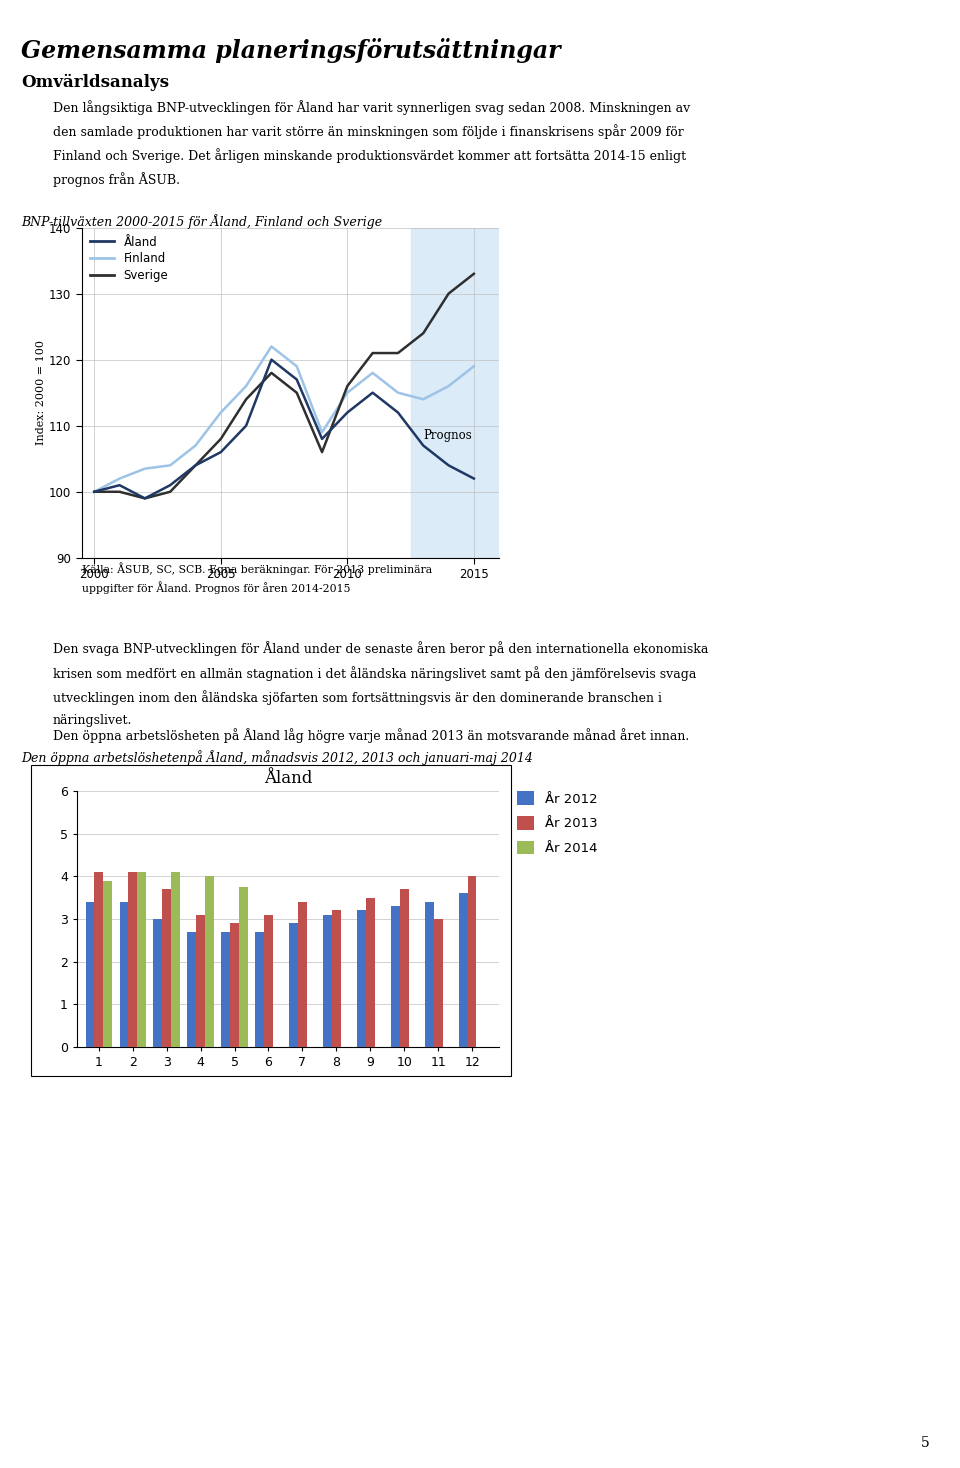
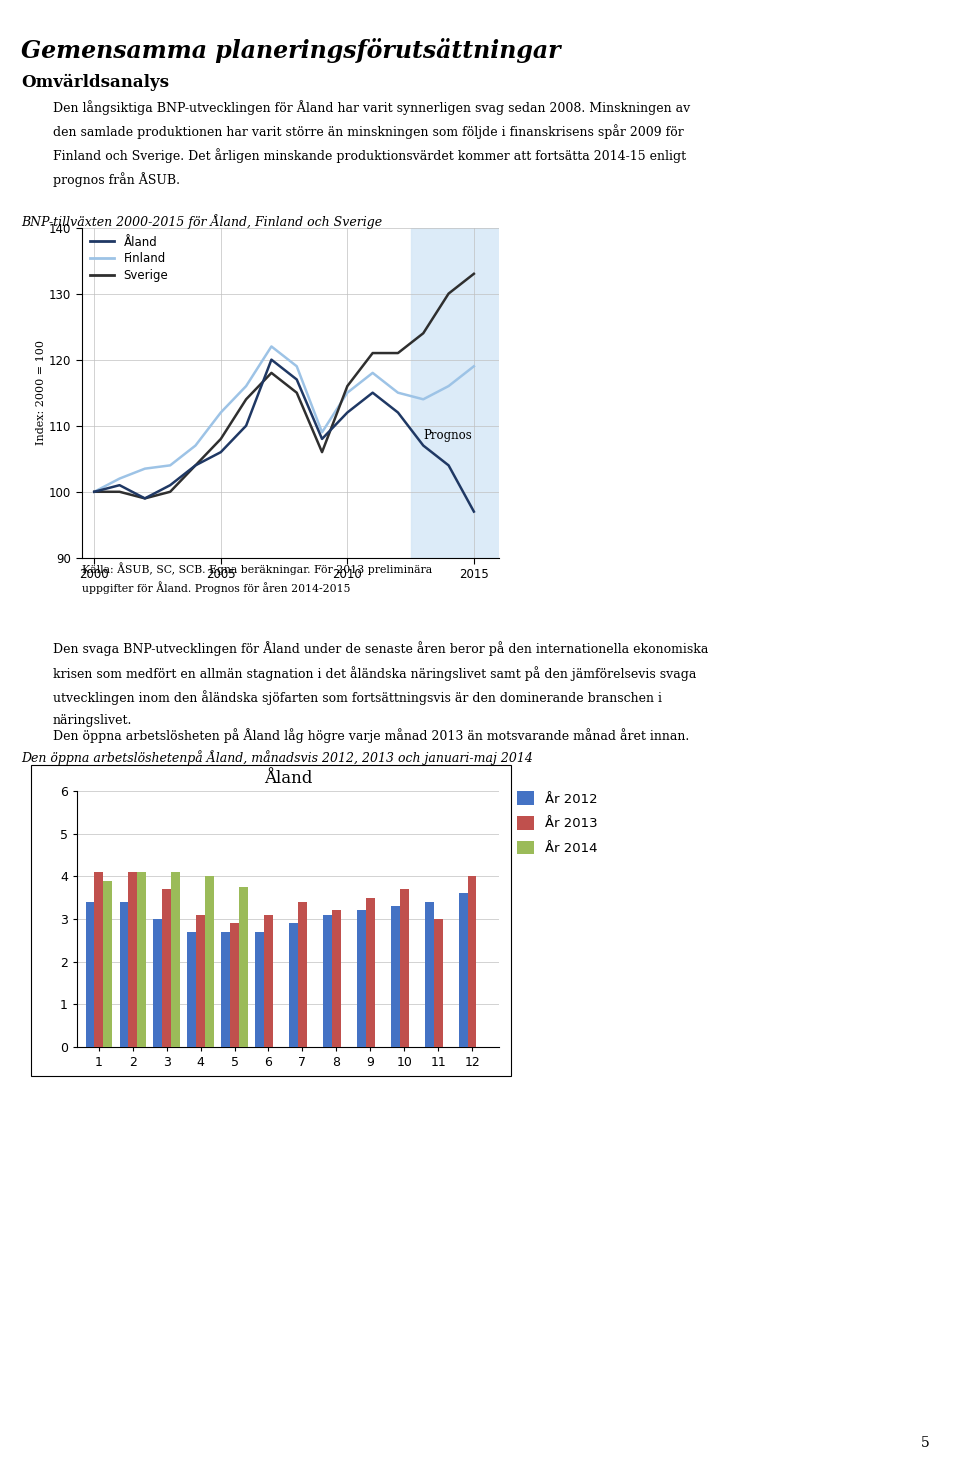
Åland/2015: 102 -> 97
